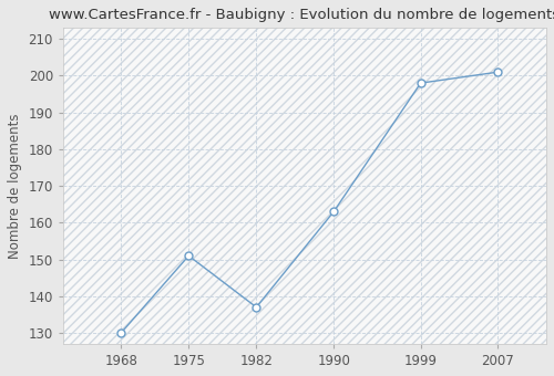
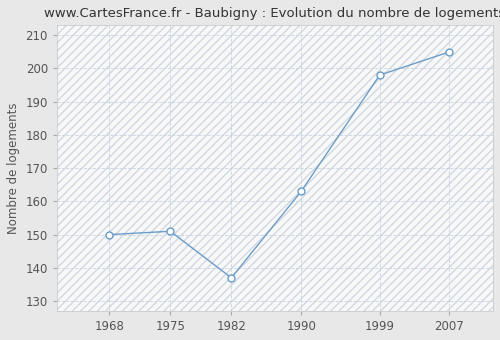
1968: 130 -> 150
2007: 201 -> 205
